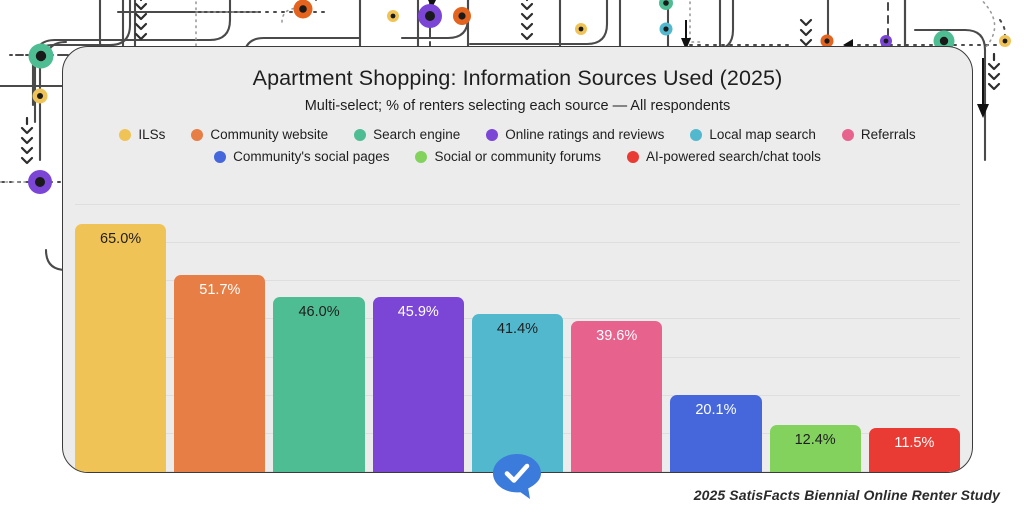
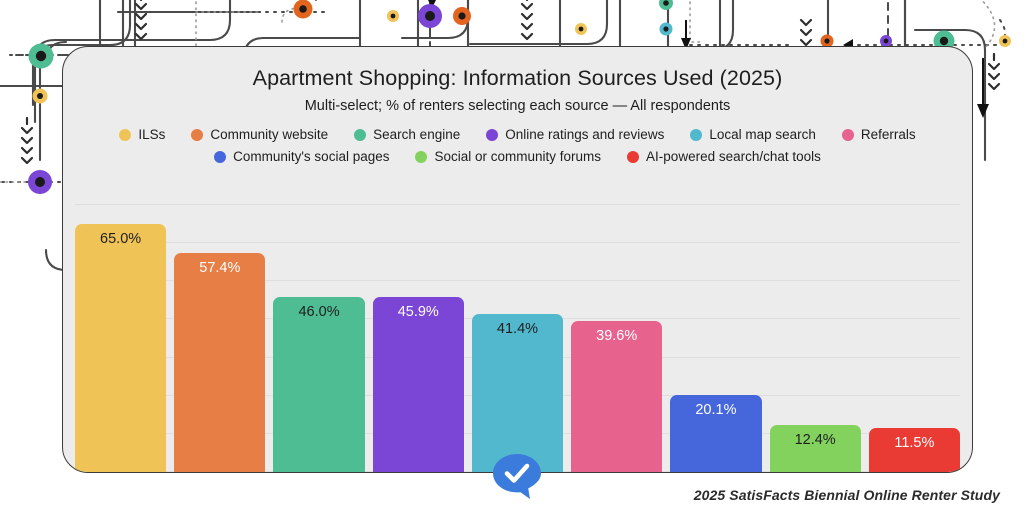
Community website: 51.7% -> 57.4%
